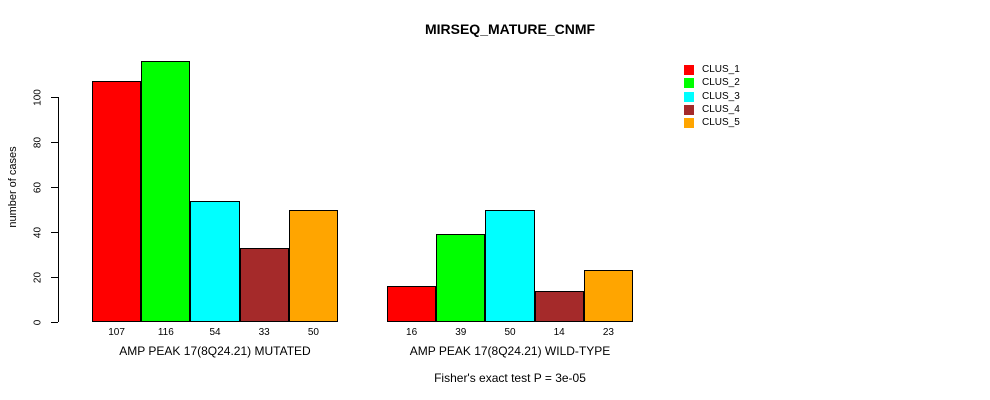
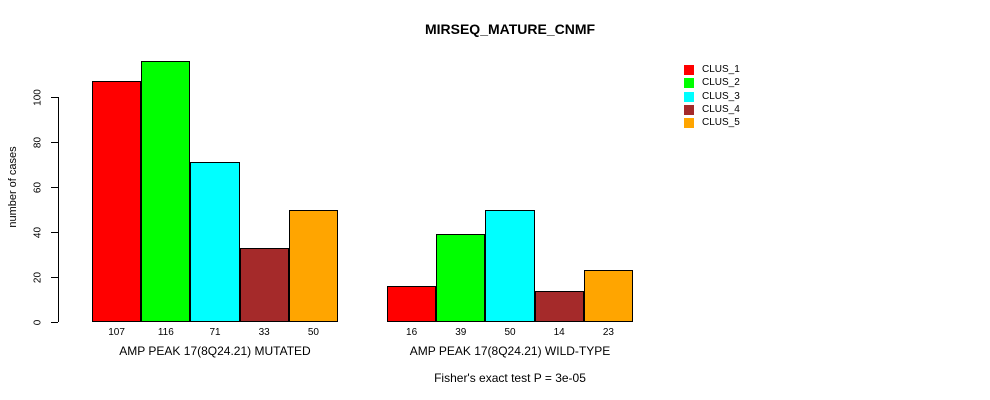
CLUS_3/AMP PEAK 17(8Q24.21) MUTATED: 54 -> 71
